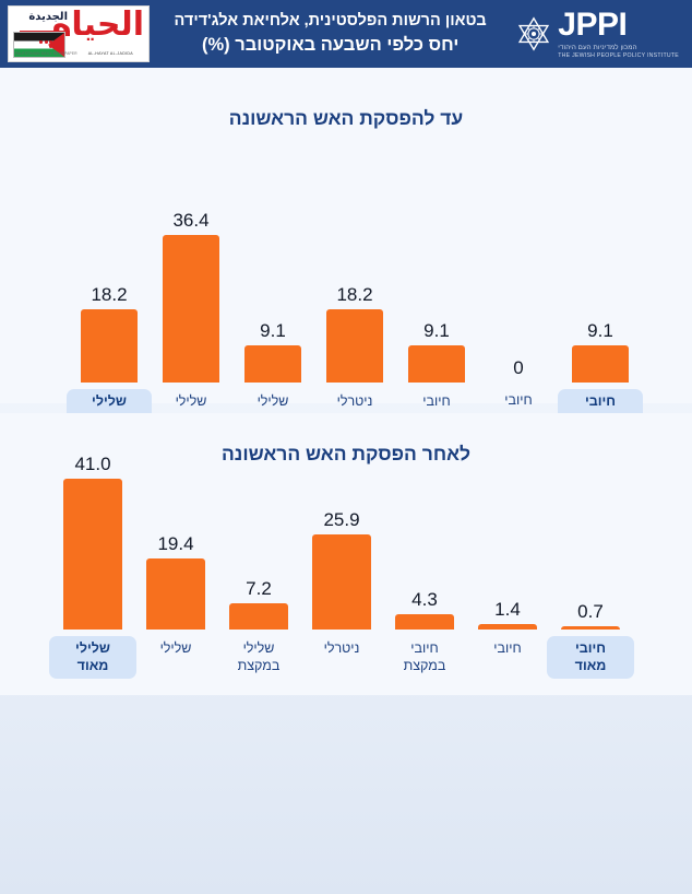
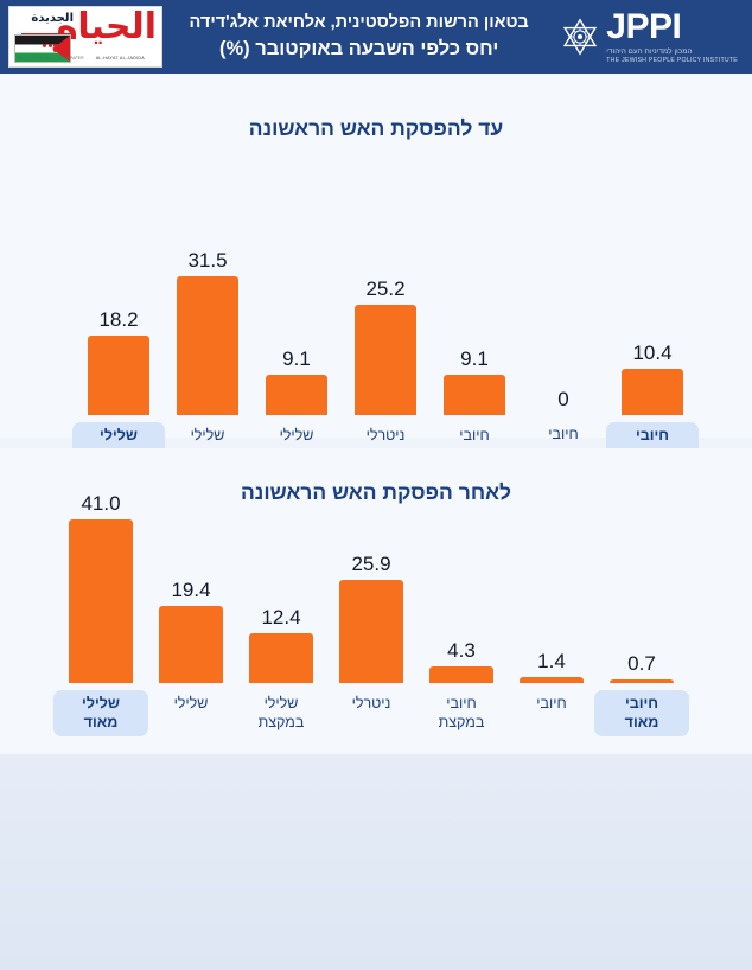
עד להפסקת האש הראשונה/שלילי: 36.4 -> 31.5
עד להפסקת האש הראשונה/ניטרלי: 18.2 -> 25.2
עד להפסקת האש הראשונה/חיובי מאוד: 9.1 -> 10.4
לאחר הפסקת האש הראשונה/שלילי במקצת: 7.2 -> 12.4
